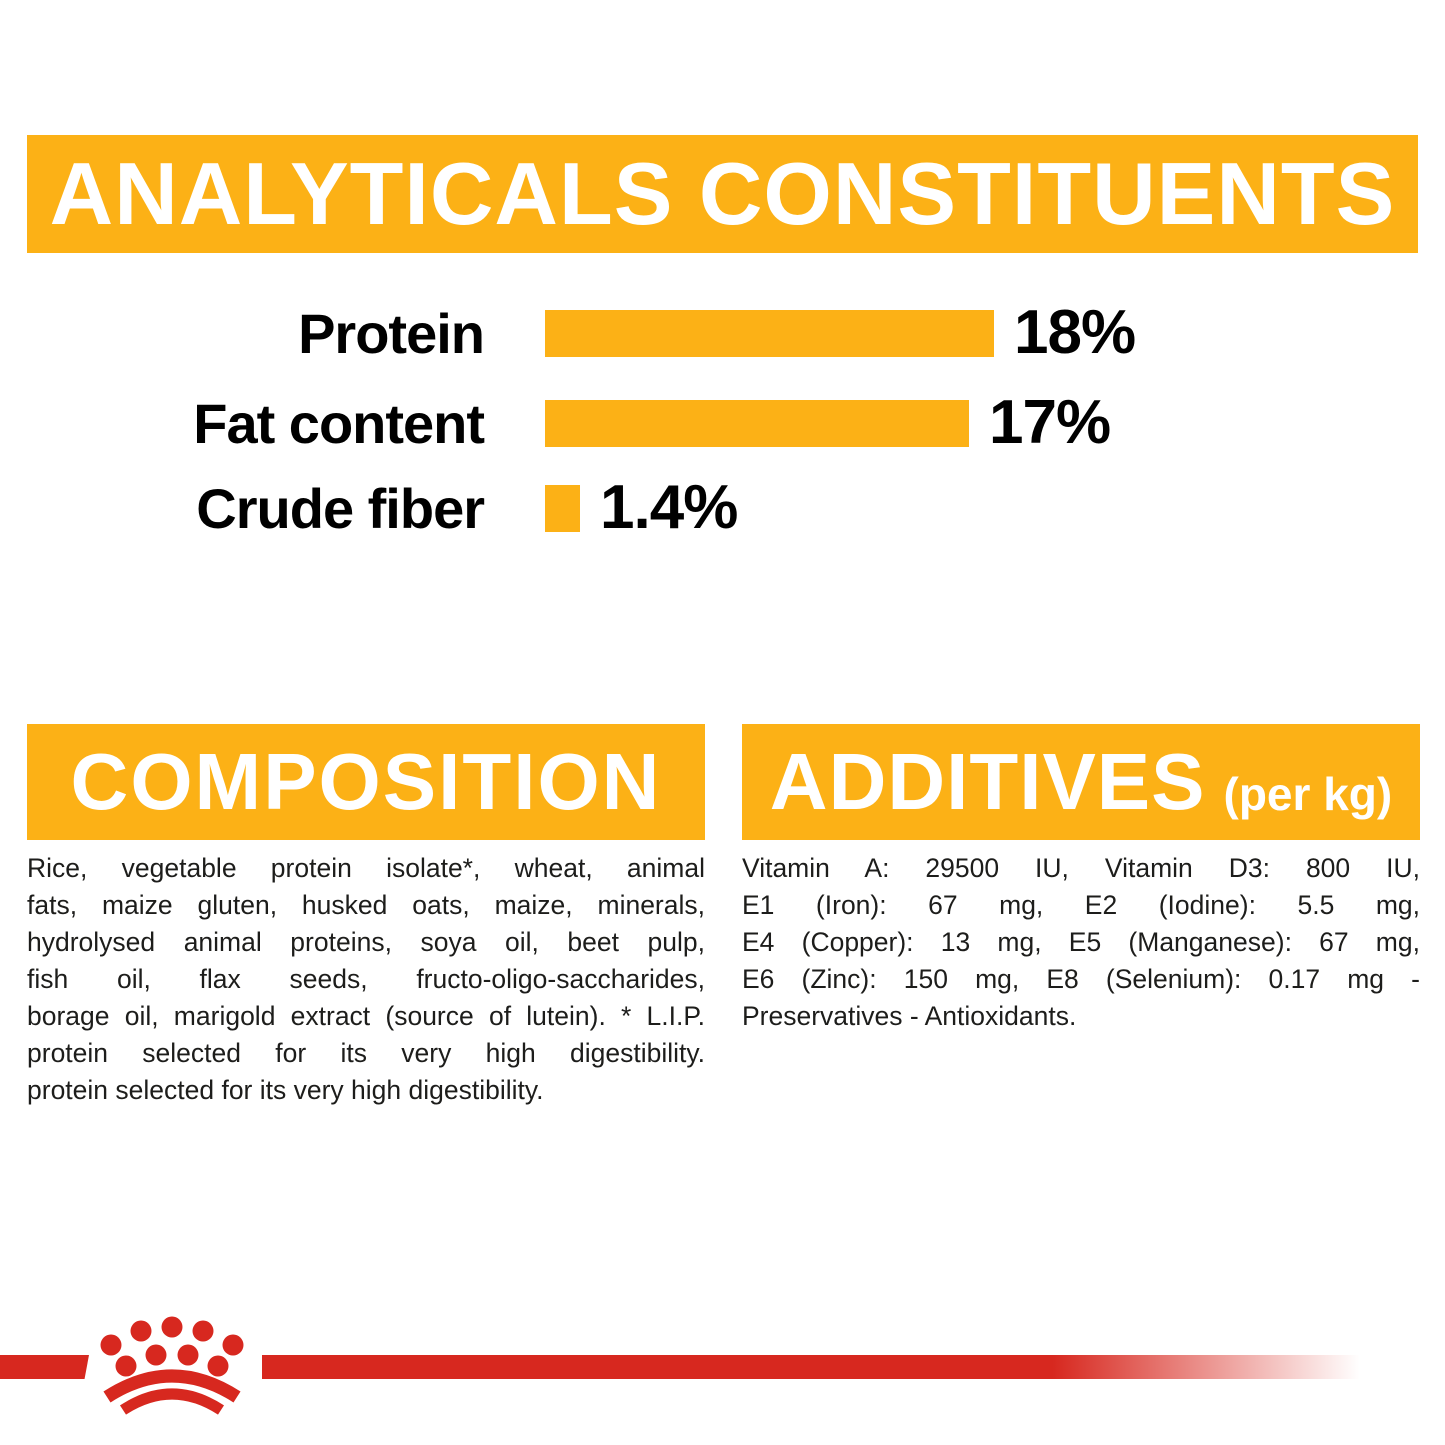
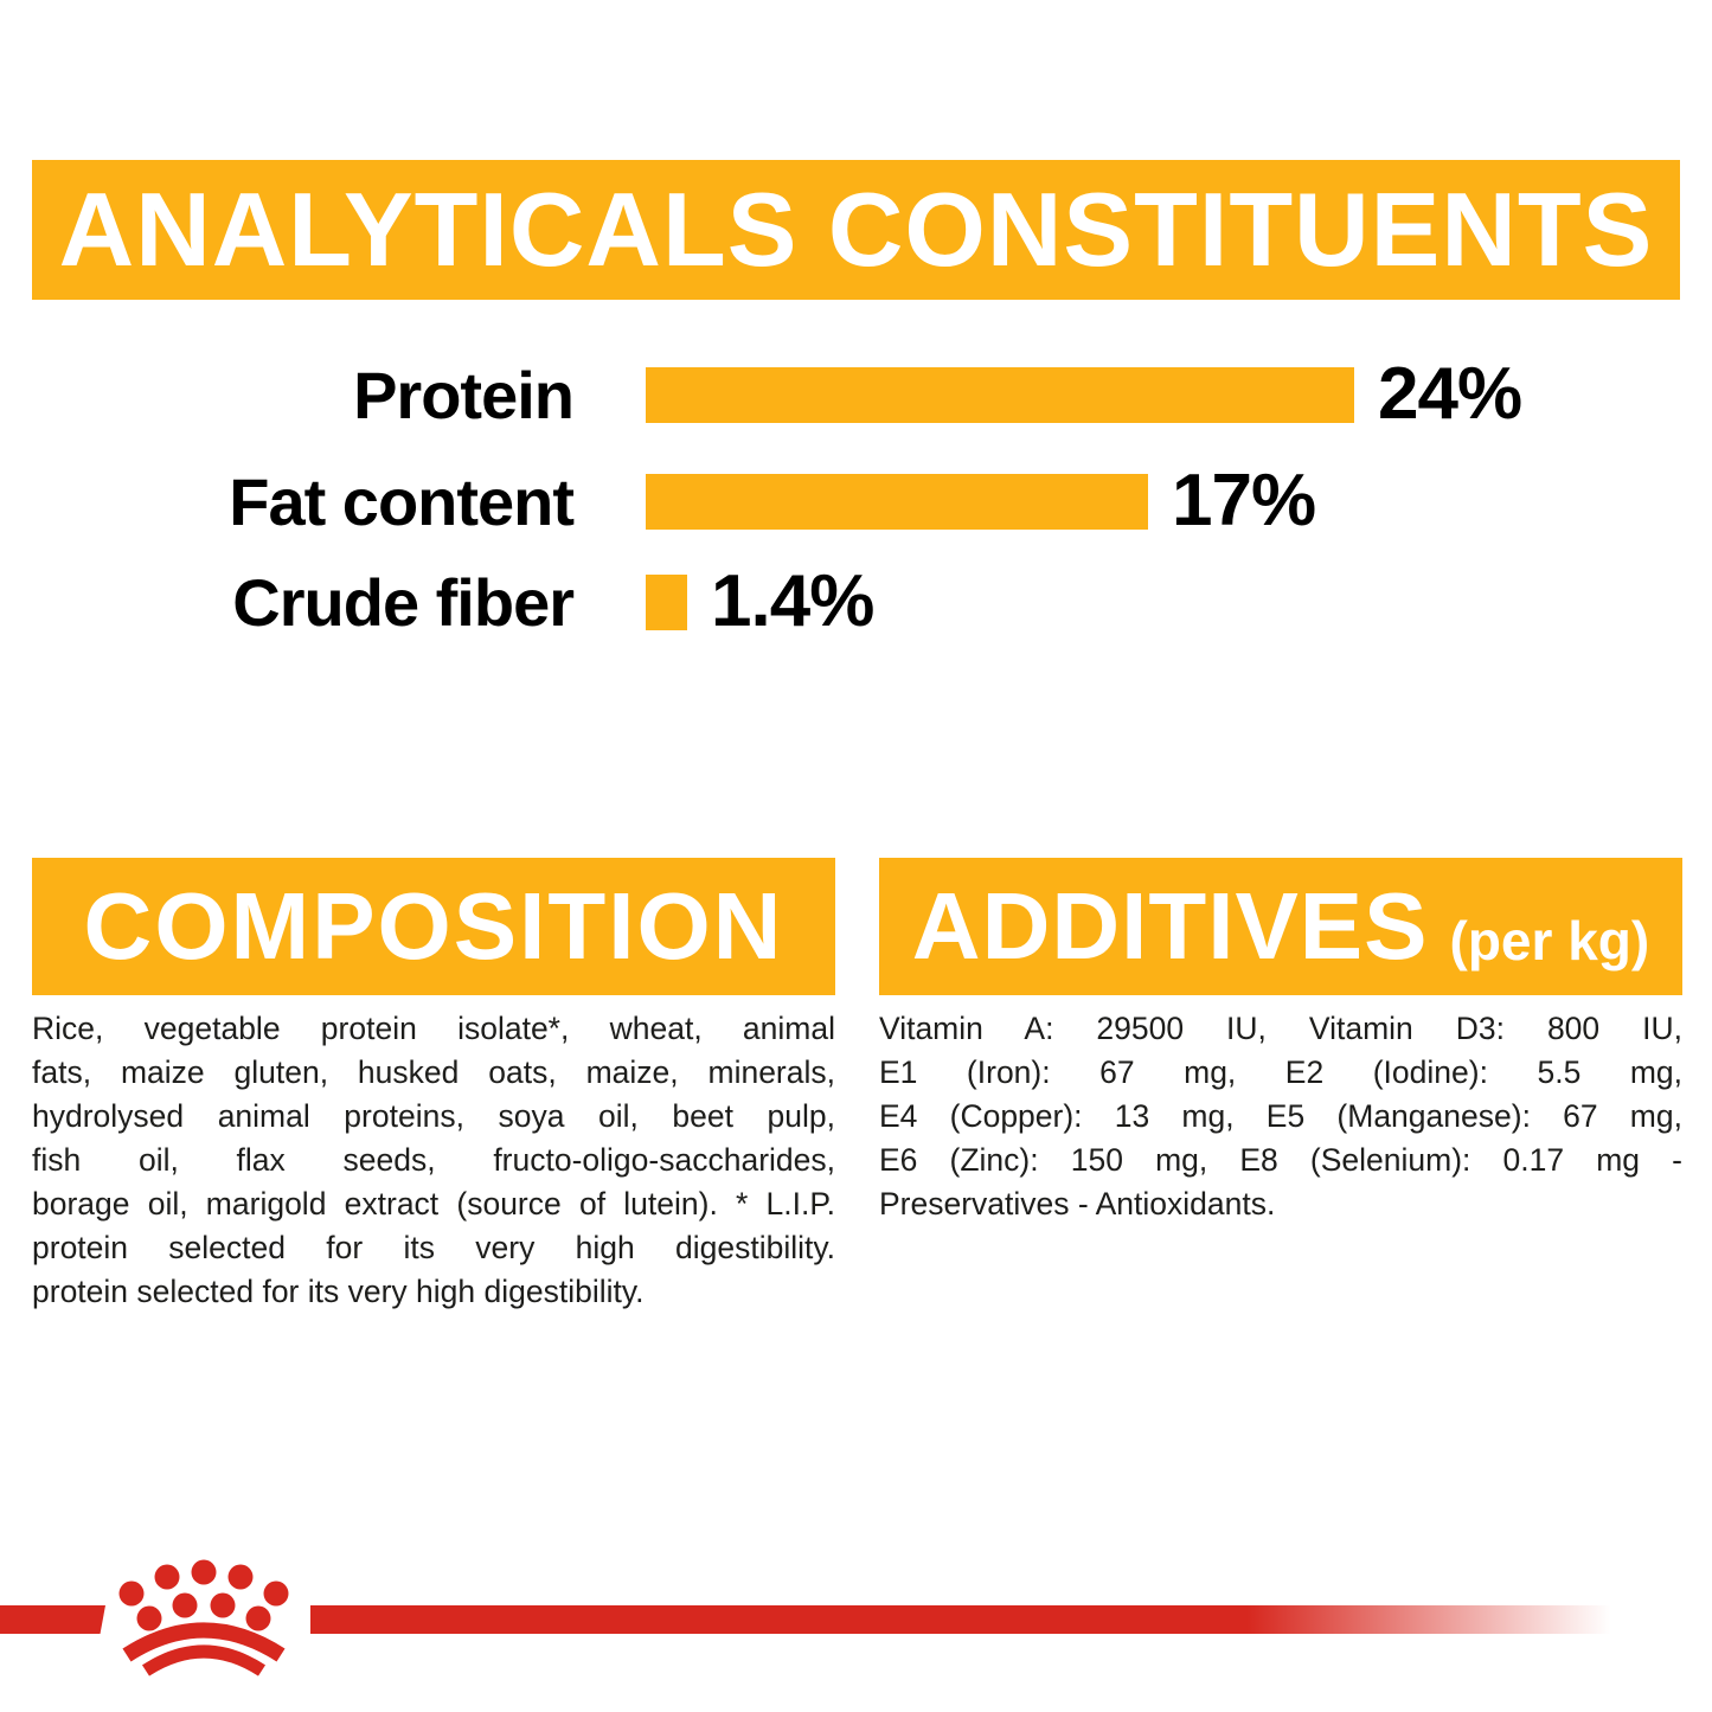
Protein: 18% -> 24%
